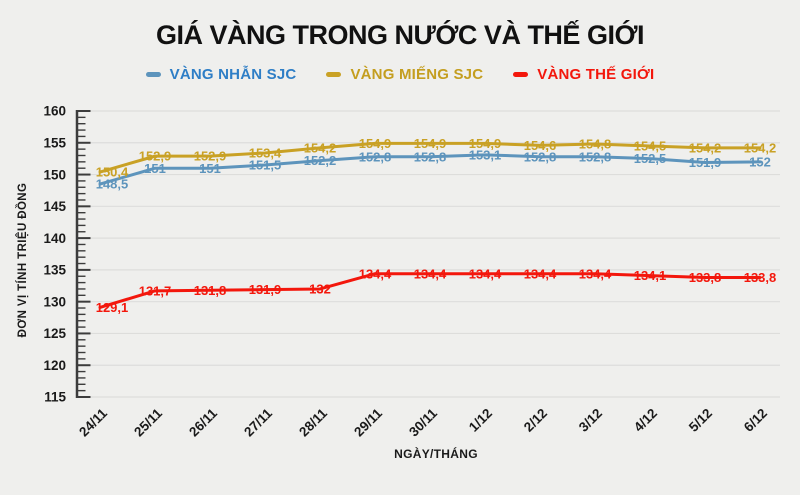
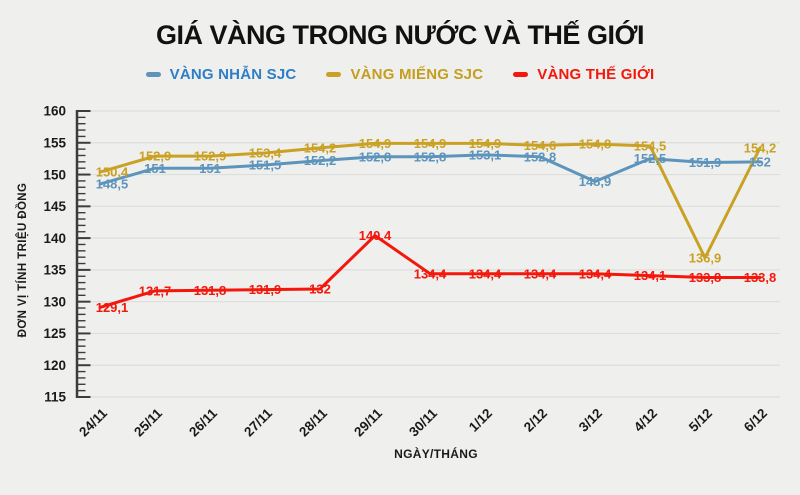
VÀNG THẾ GIỚI/29/11: 134,4 -> 140,4
VÀNG NHẪN SJC/3/12: 152,8 -> 148,9
VÀNG MIẾNG SJC/5/12: 154,2 -> 136,9
